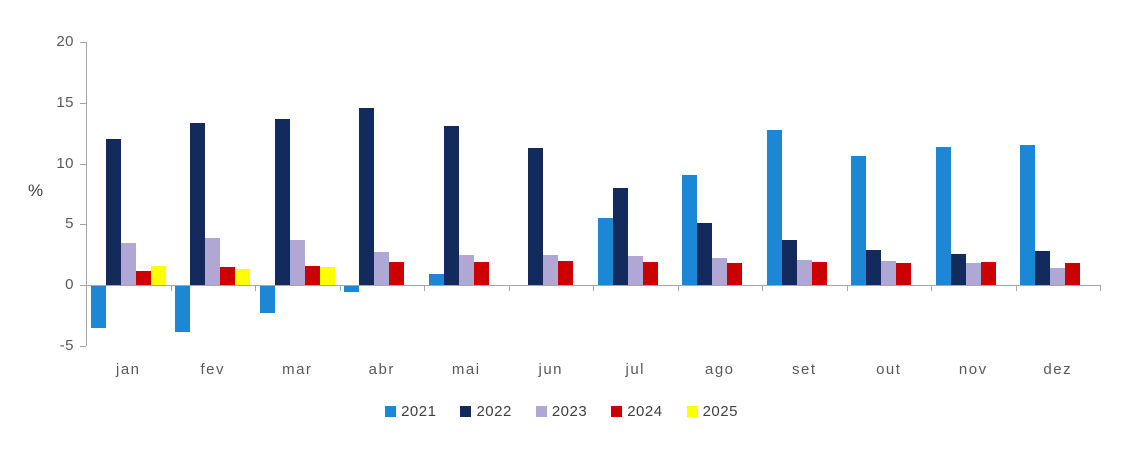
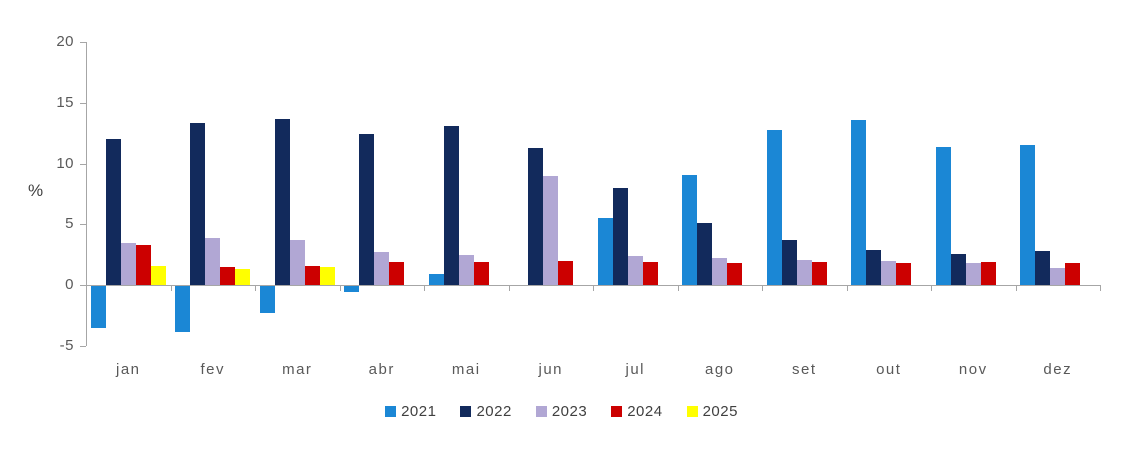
2024/jan: 1.2 -> 3.3
2022/abr: 14.6 -> 12.4
2023/jun: 2.5 -> 9.0
2021/out: 10.6 -> 13.6
